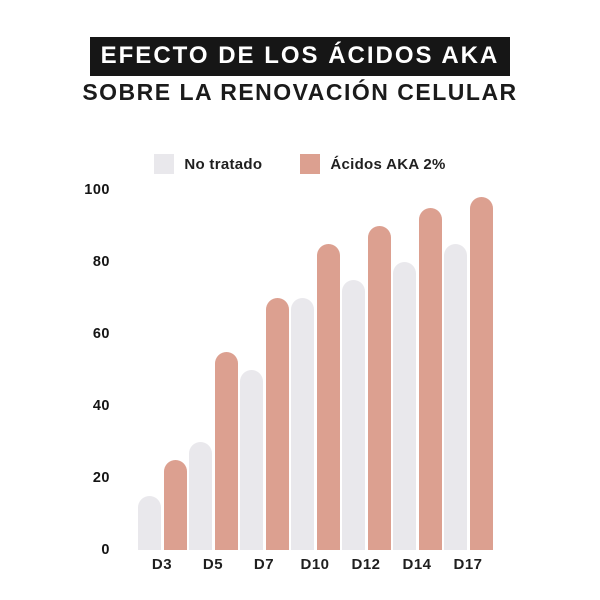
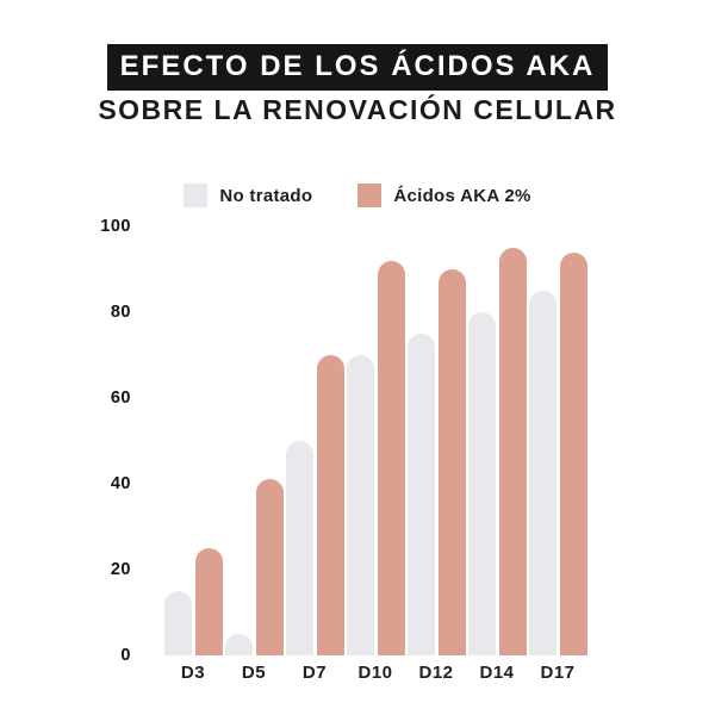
No tratado/D5: 30 -> 5
Ácidos AKA 2%/D5: 55 -> 41
Ácidos AKA 2%/D10: 85 -> 92
Ácidos AKA 2%/D17: 98 -> 94
